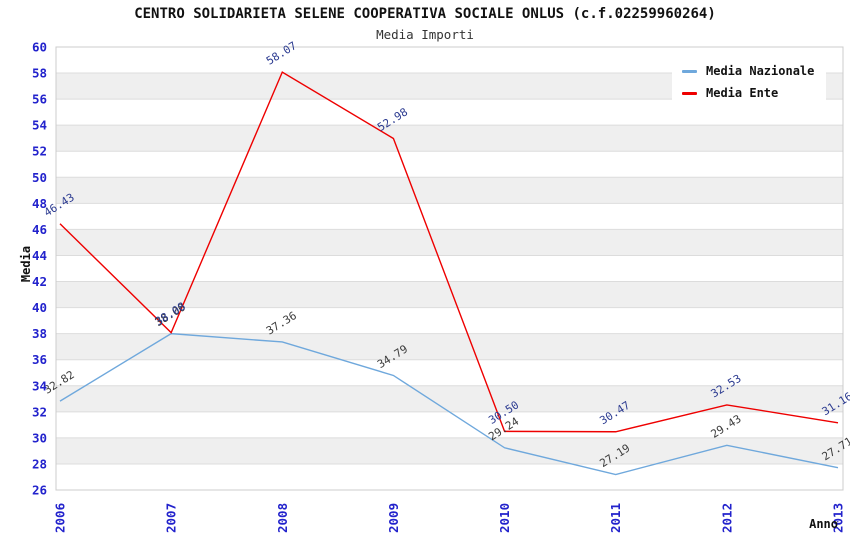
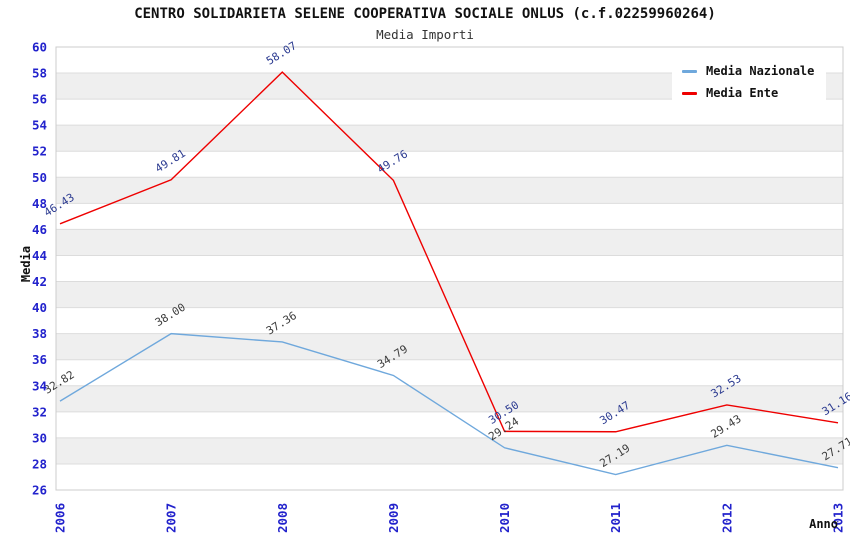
Media Ente/2007: 38.08 -> 49.81
Media Ente/2009: 52.98 -> 49.76
